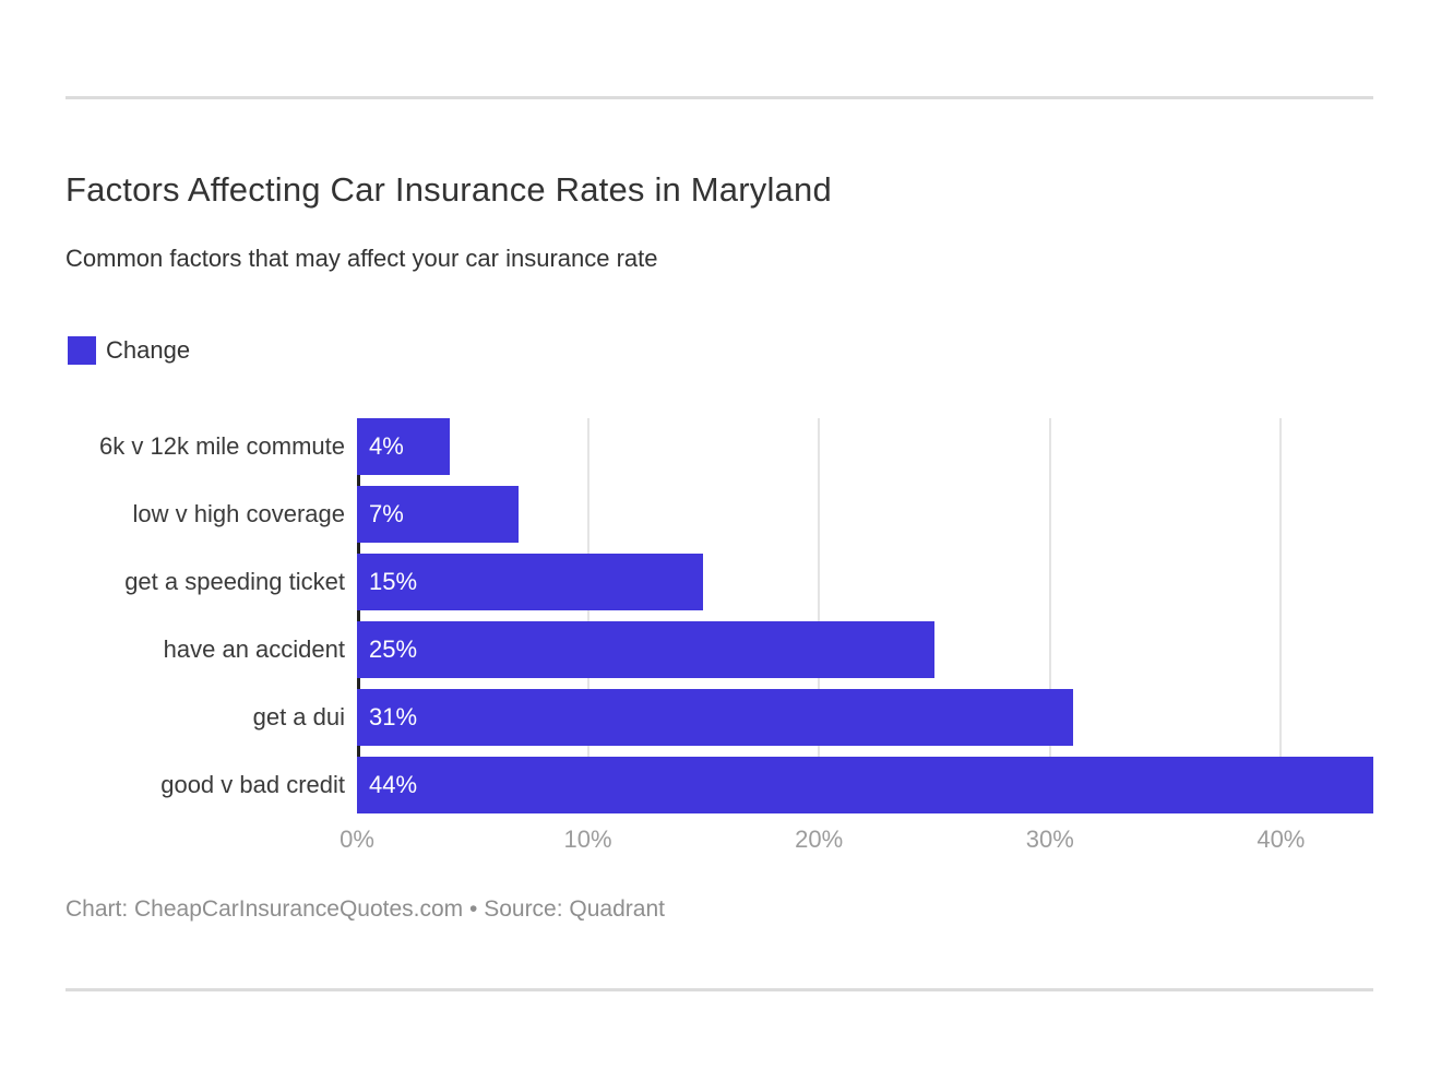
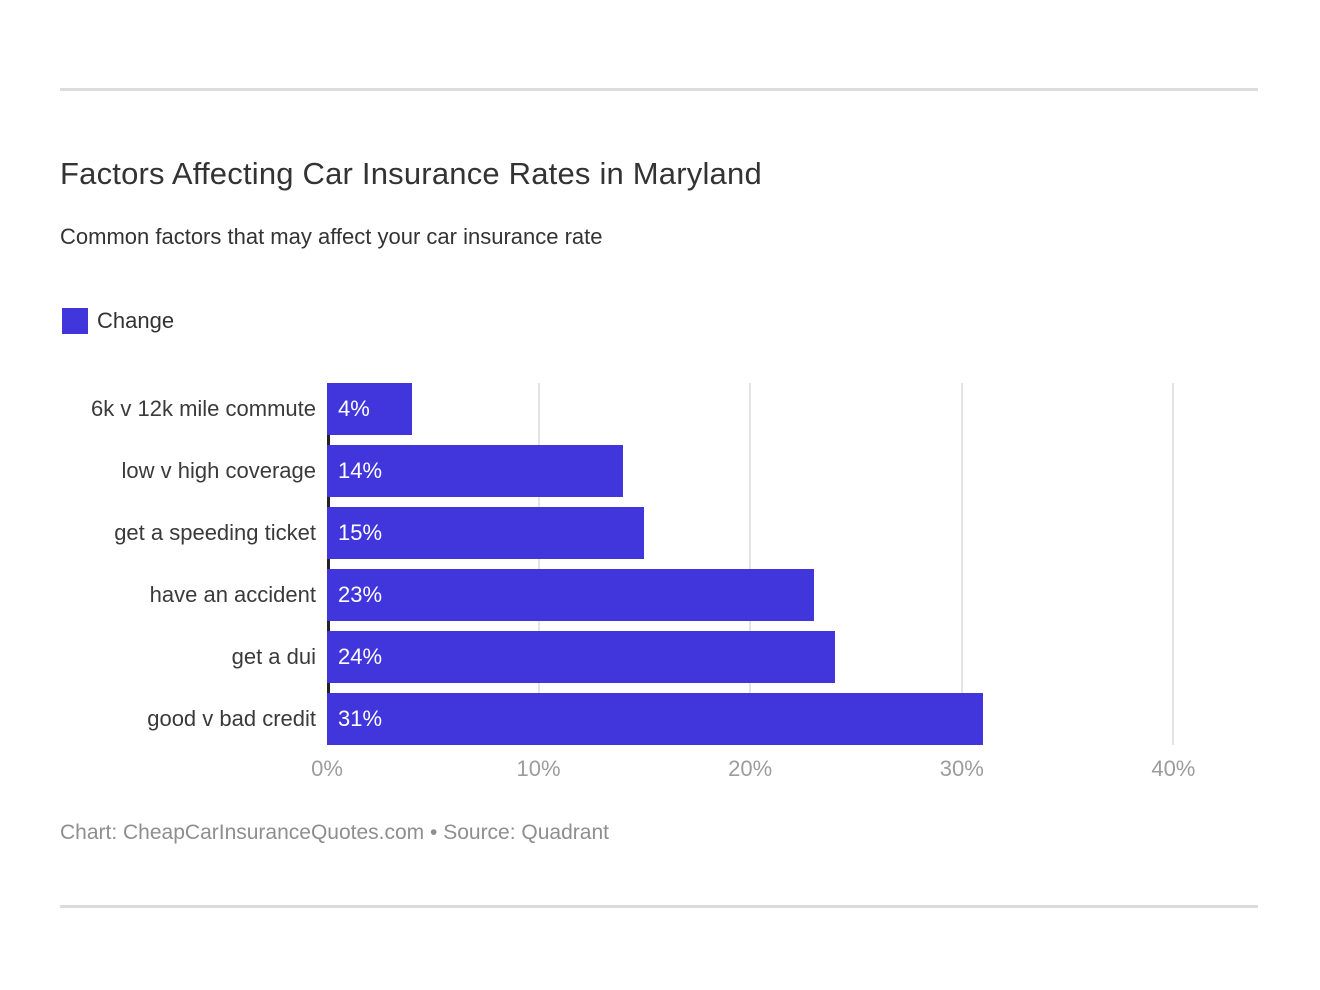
low v high coverage: 7% -> 14%
have an accident: 25% -> 23%
get a dui: 31% -> 24%
good v bad credit: 44% -> 31%
